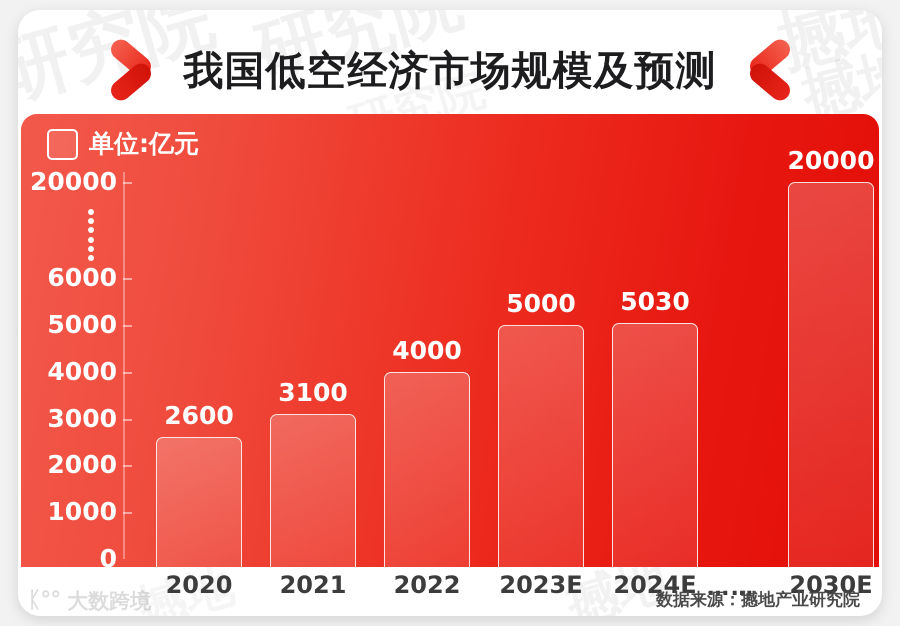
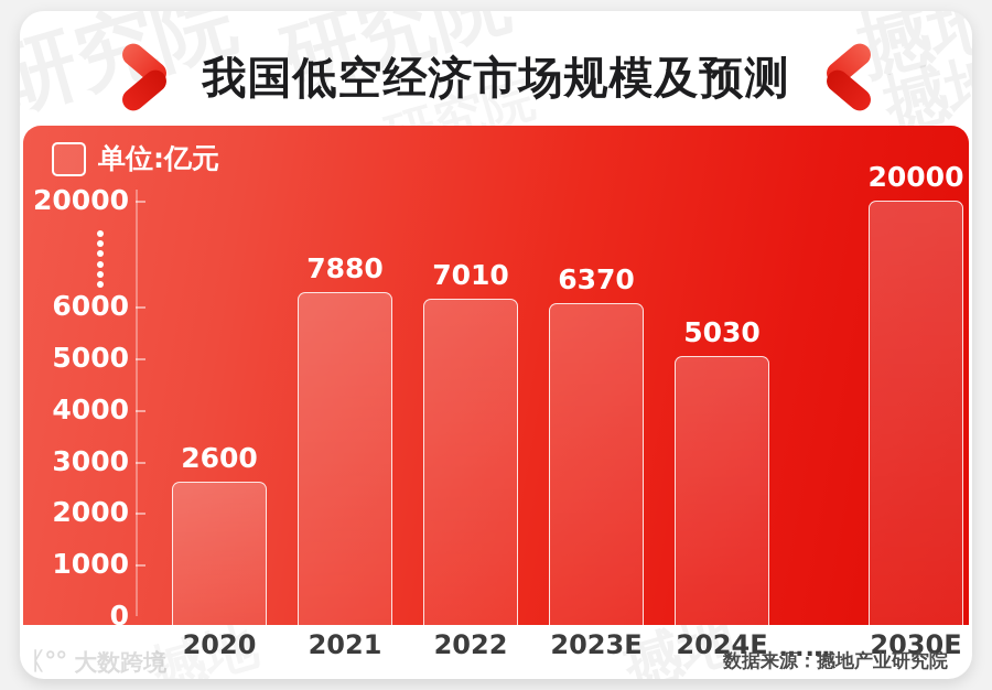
2021: 3100 -> 7880
2022: 4000 -> 7010
2023E: 5000 -> 6370
